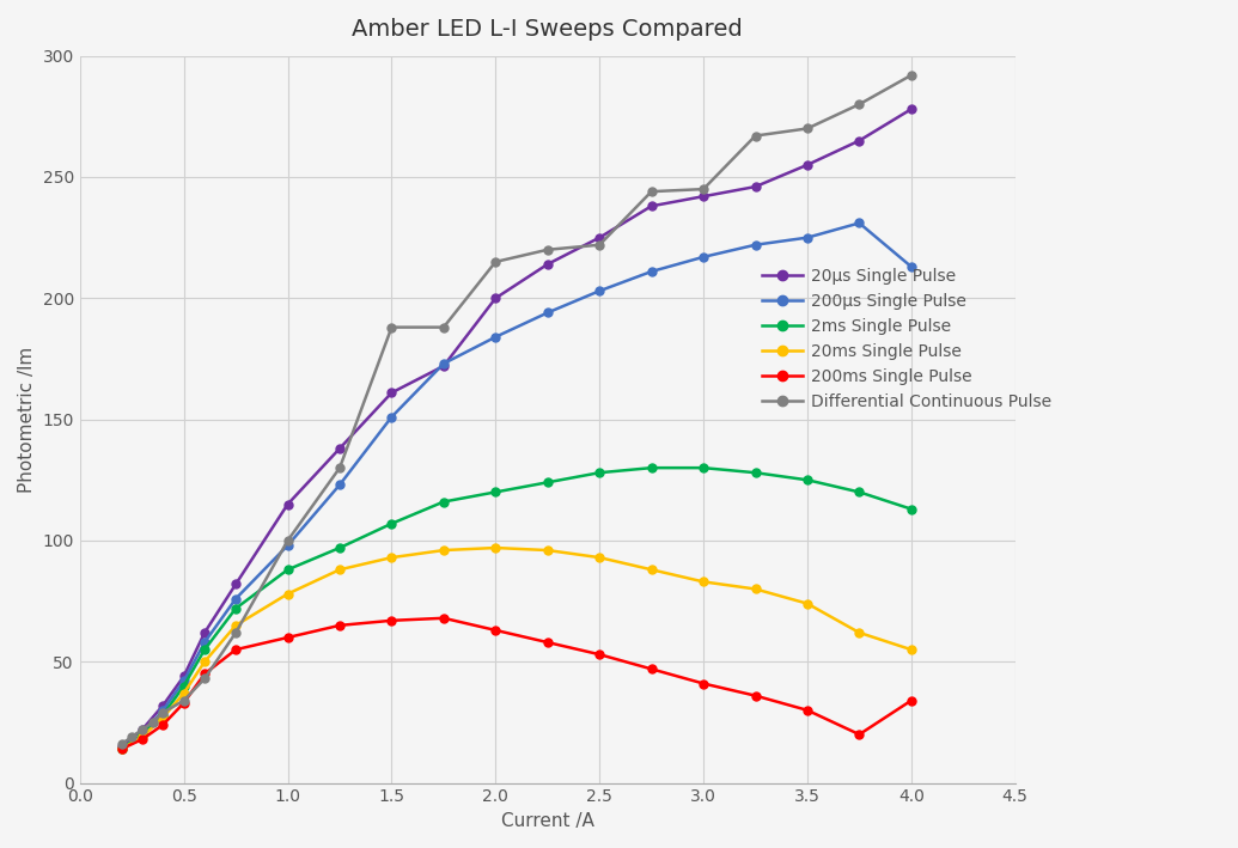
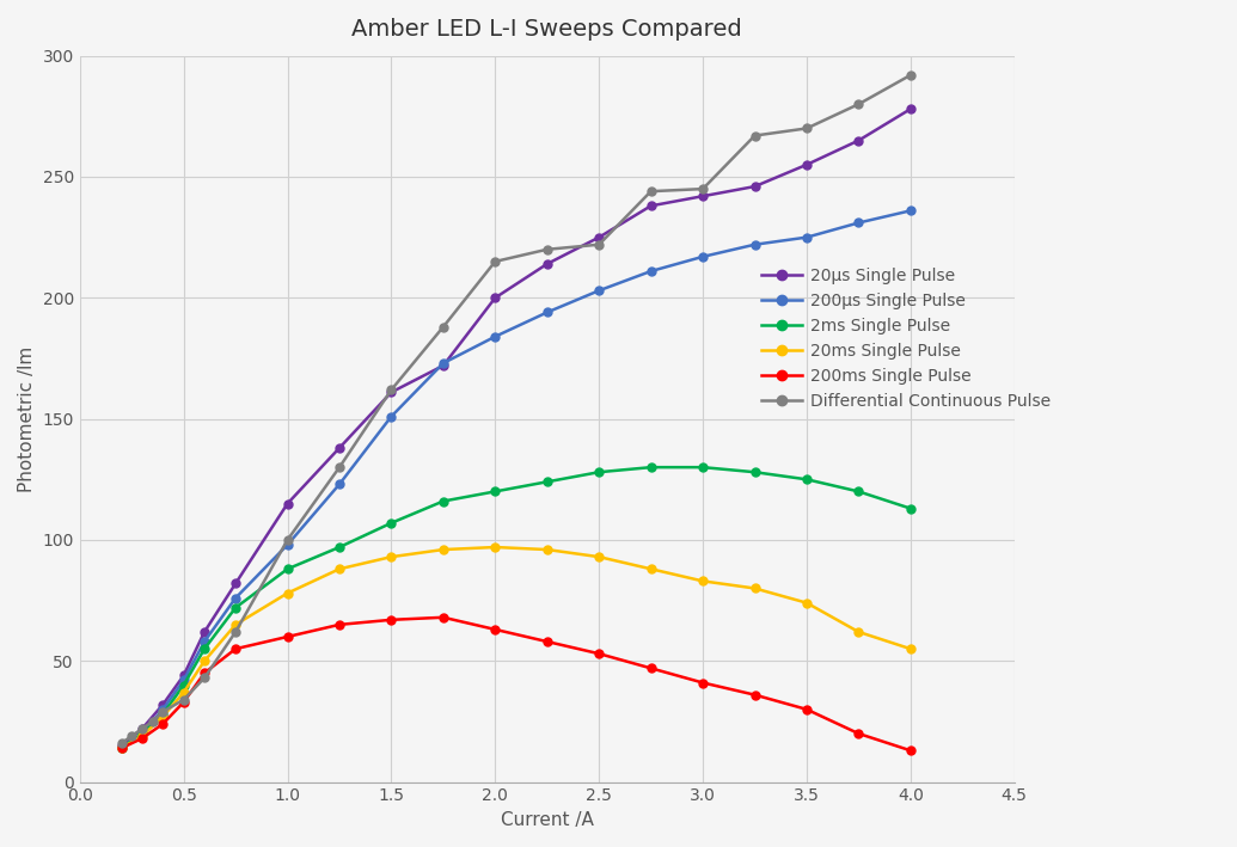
Differential Continuous Pulse/1.5: 188 -> 162
200μs Single Pulse/4.0: 213 -> 236
200ms Single Pulse/4.0: 34 -> 13
